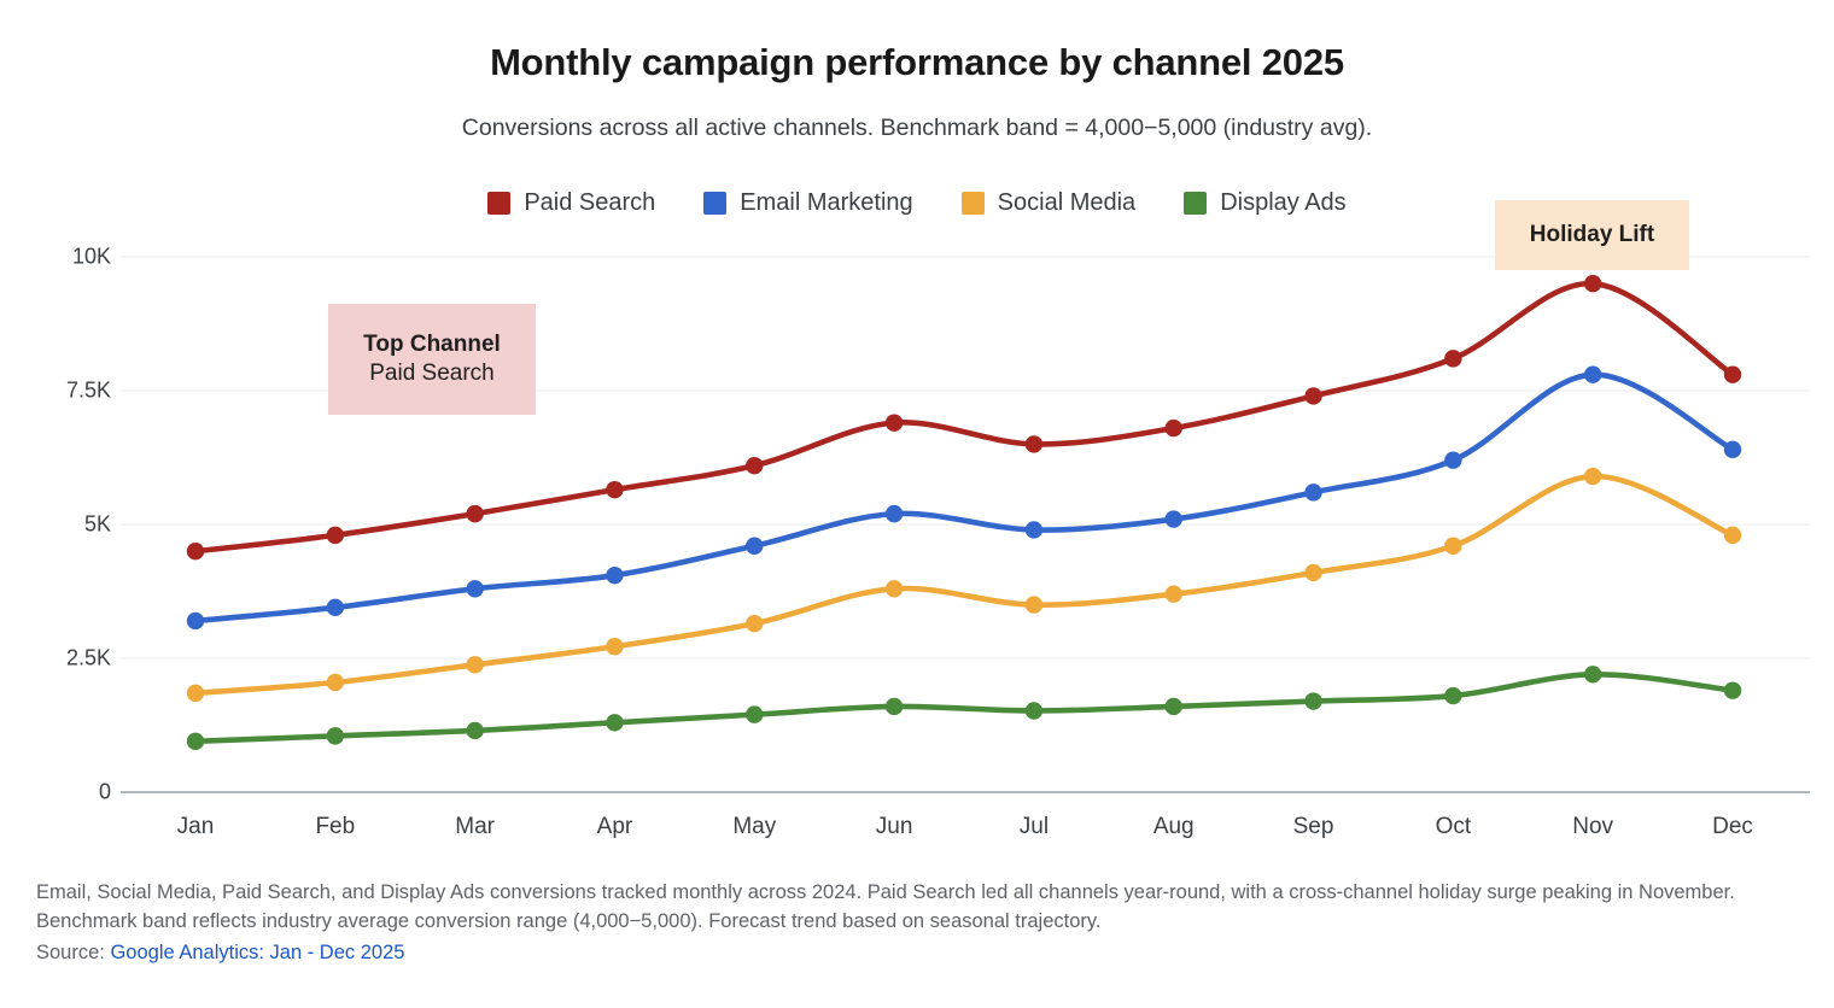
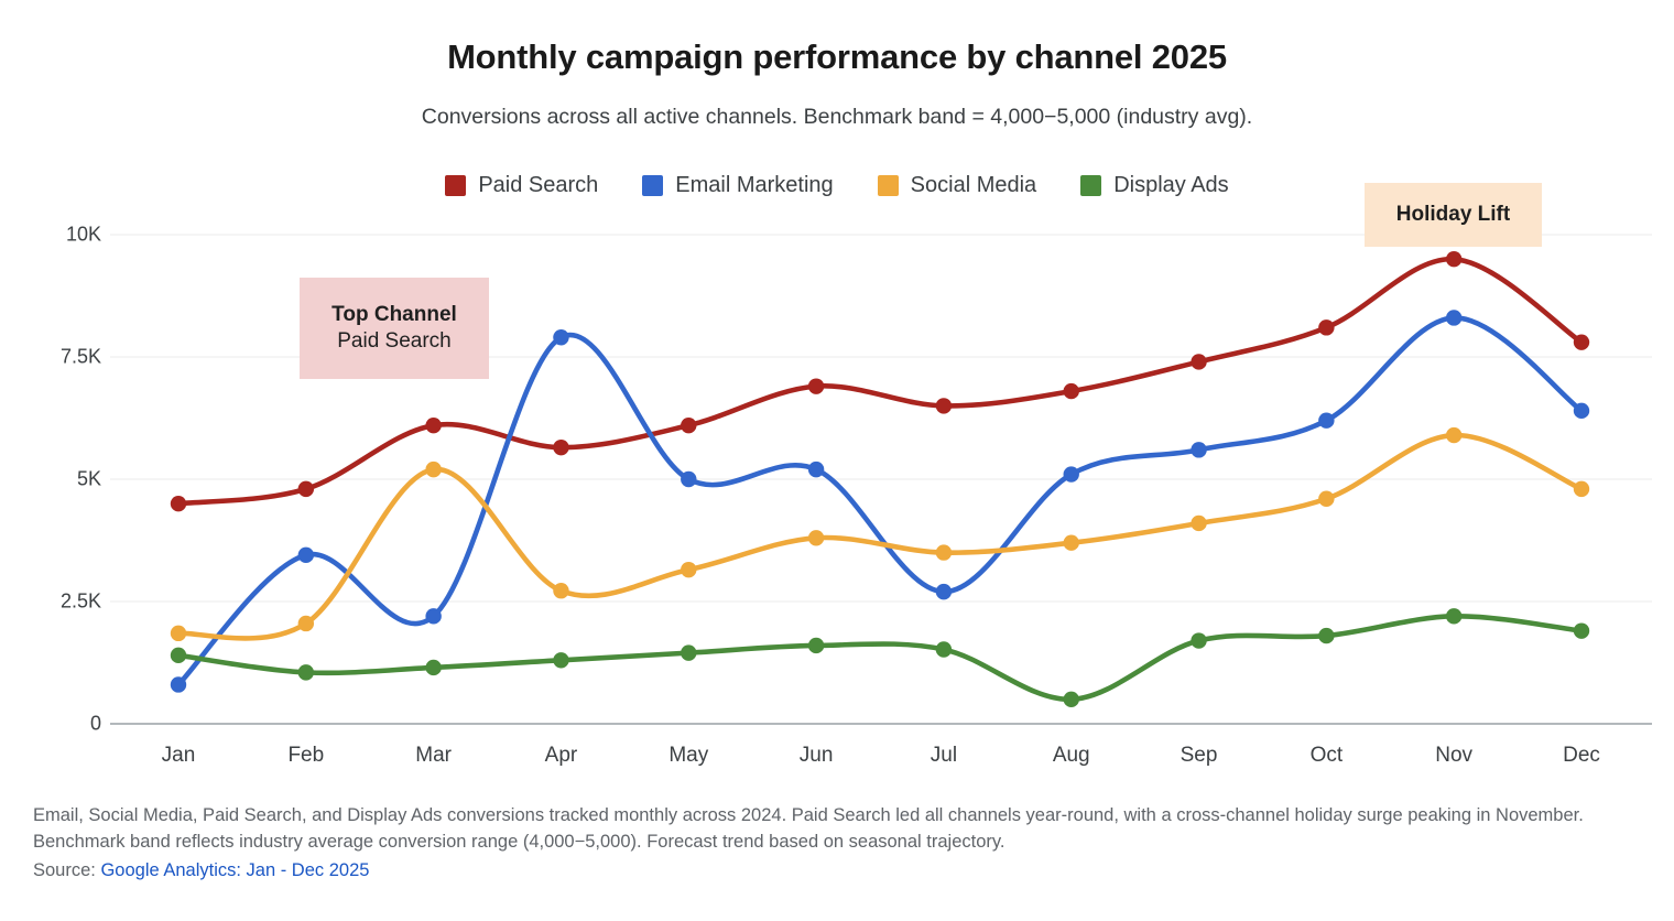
Email Marketing/Jan: 3.2K -> 0.8K
Display Ads/Jan: 1.0K -> 1.4K
Paid Search/Mar: 5.2K -> 6.1K
Email Marketing/Mar: 3.8K -> 2.2K
Social Media/Mar: 2.4K -> 5.2K
Email Marketing/Apr: 4.0K -> 7.9K
Email Marketing/May: 4.6K -> 5.0K
Email Marketing/Jul: 4.9K -> 2.7K
Display Ads/Aug: 1.6K -> 0.5K
Email Marketing/Nov: 7.8K -> 8.3K
